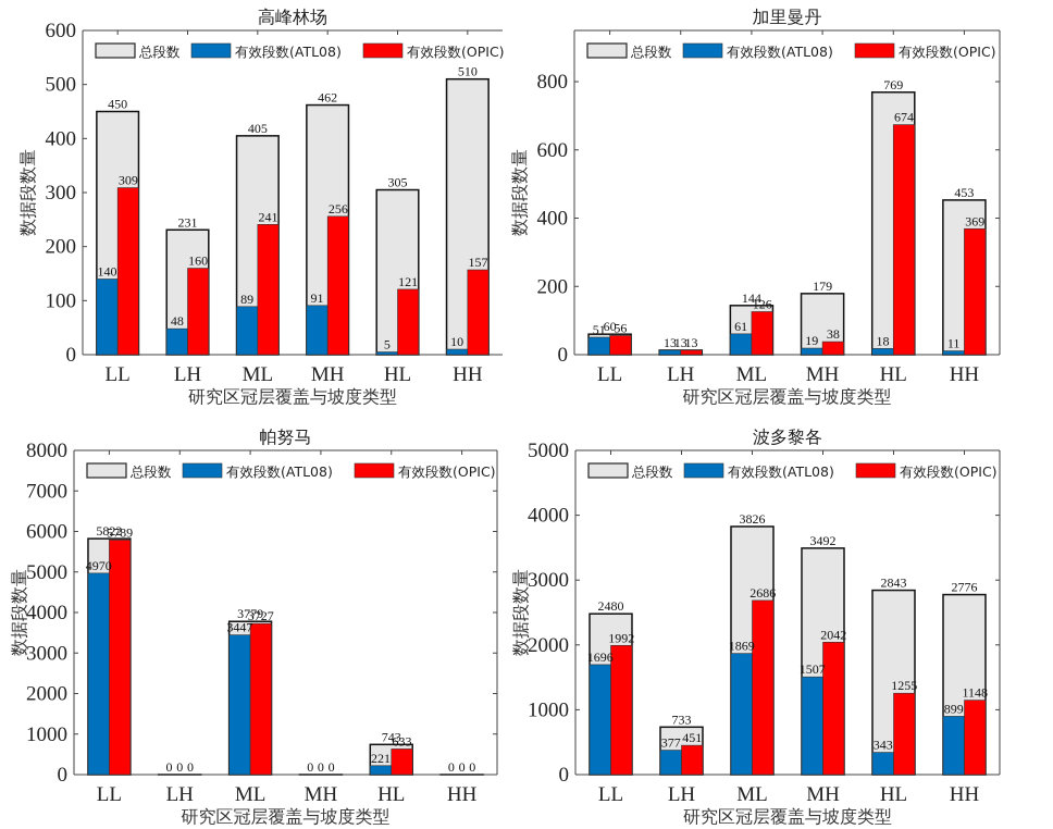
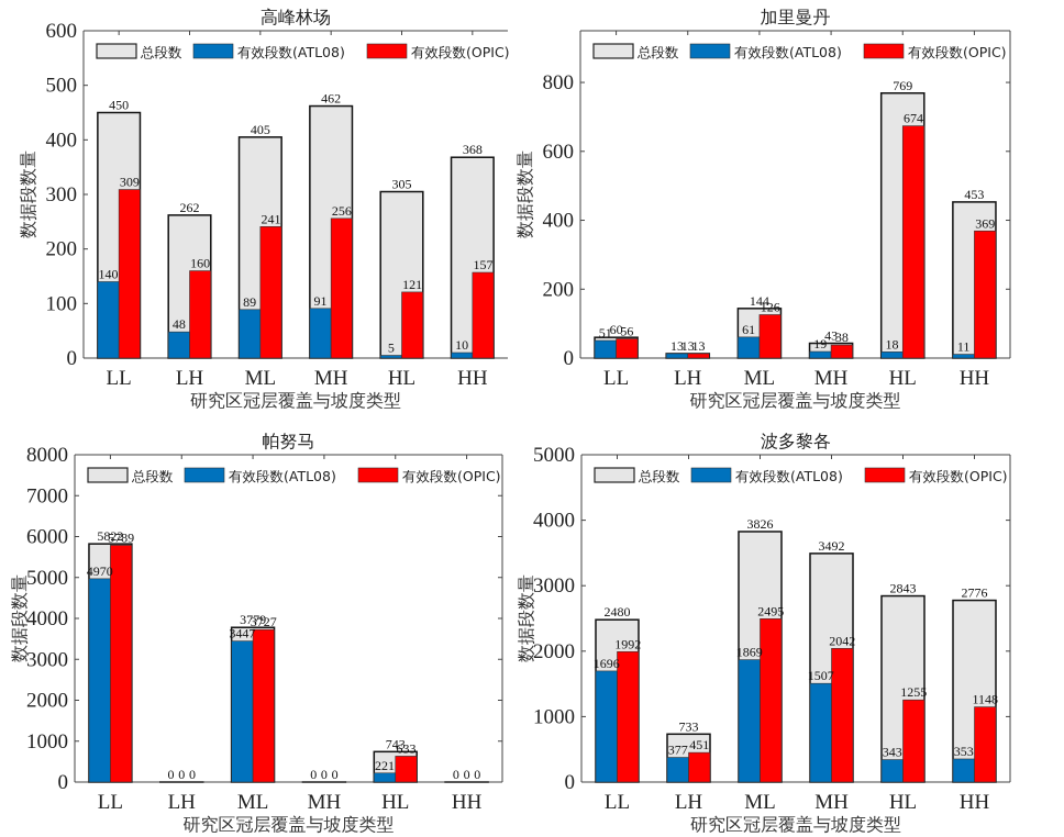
高峰林场/总段数/LH: 231 -> 262
高峰林场/总段数/HH: 510 -> 368
加里曼丹/总段数/MH: 179 -> 43
波多黎各/有效段数(OPIC)/ML: 2686 -> 2495
波多黎各/有效段数(ATL08)/HH: 899 -> 353
